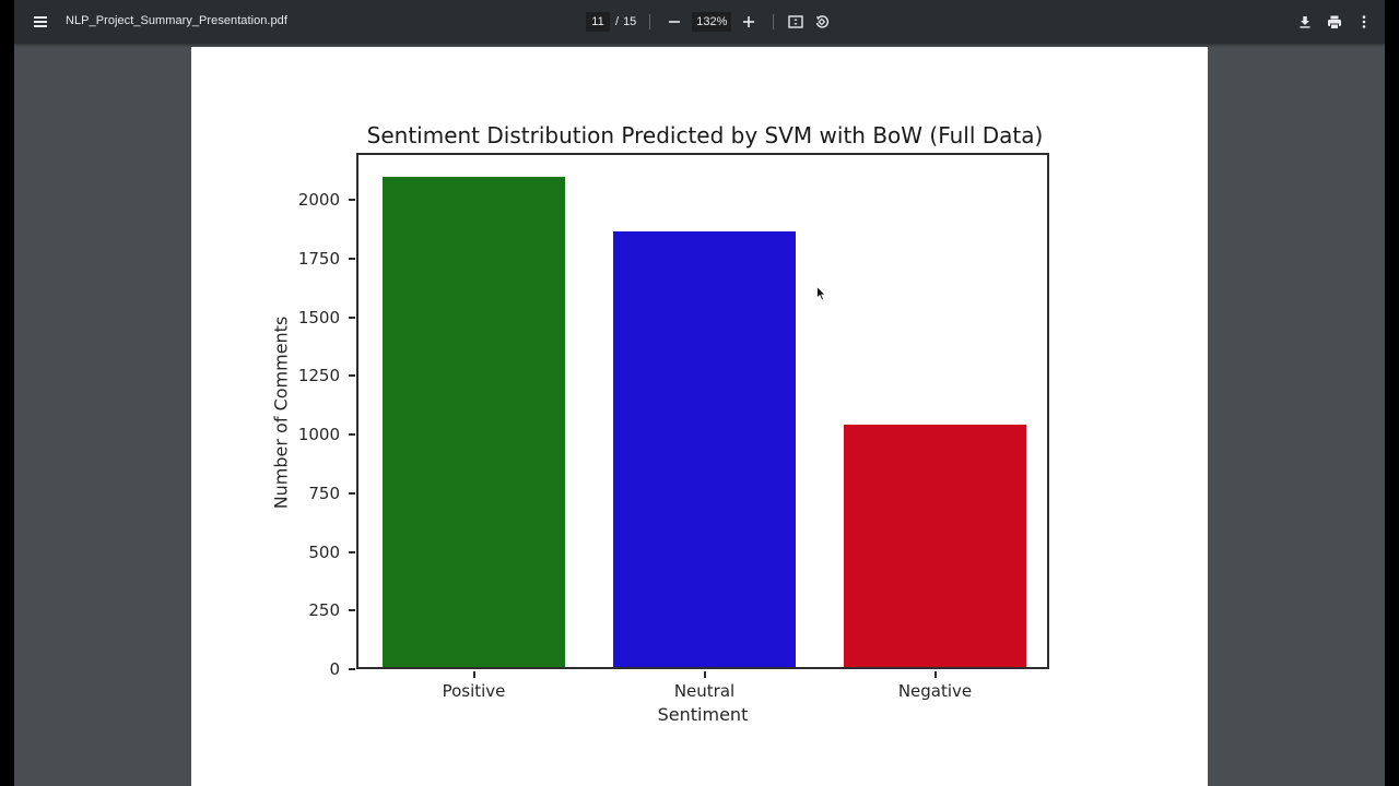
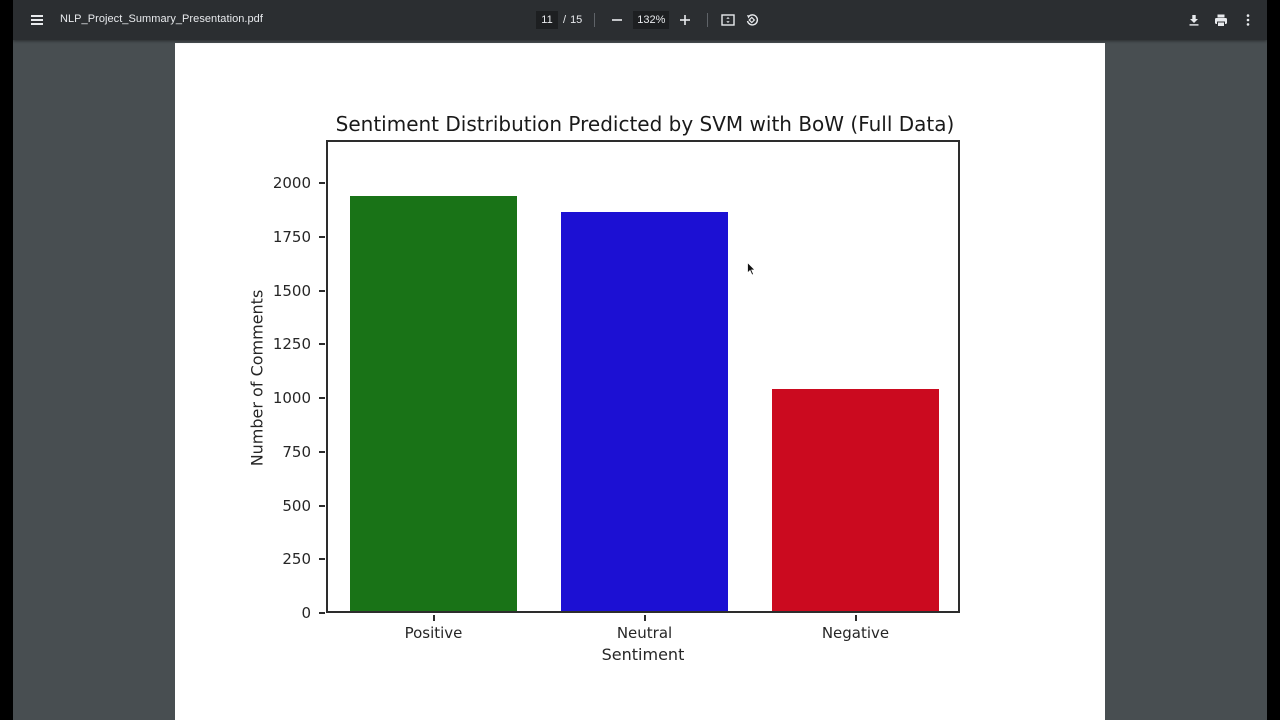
Positive: 2090 -> 1930
